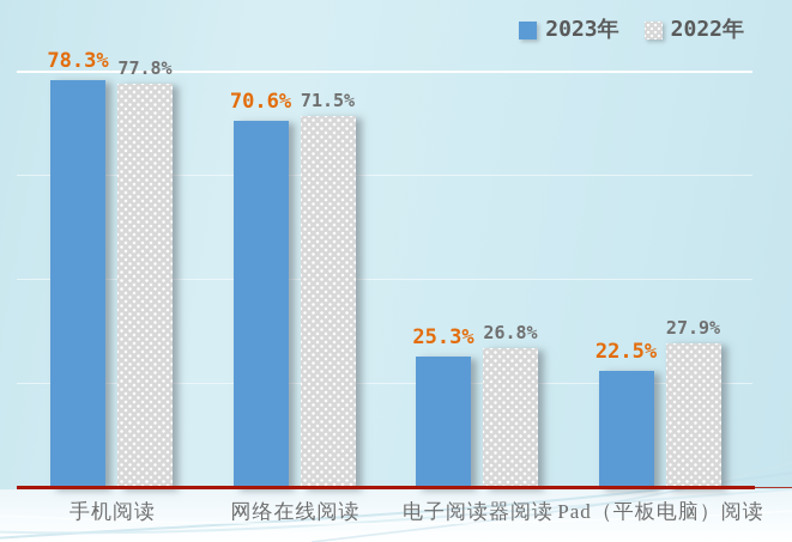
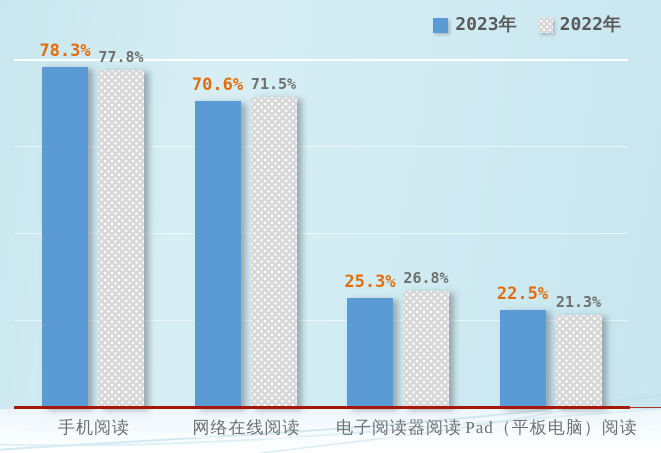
2022年/Pad（平板电脑）阅读: 27.9% -> 21.3%
